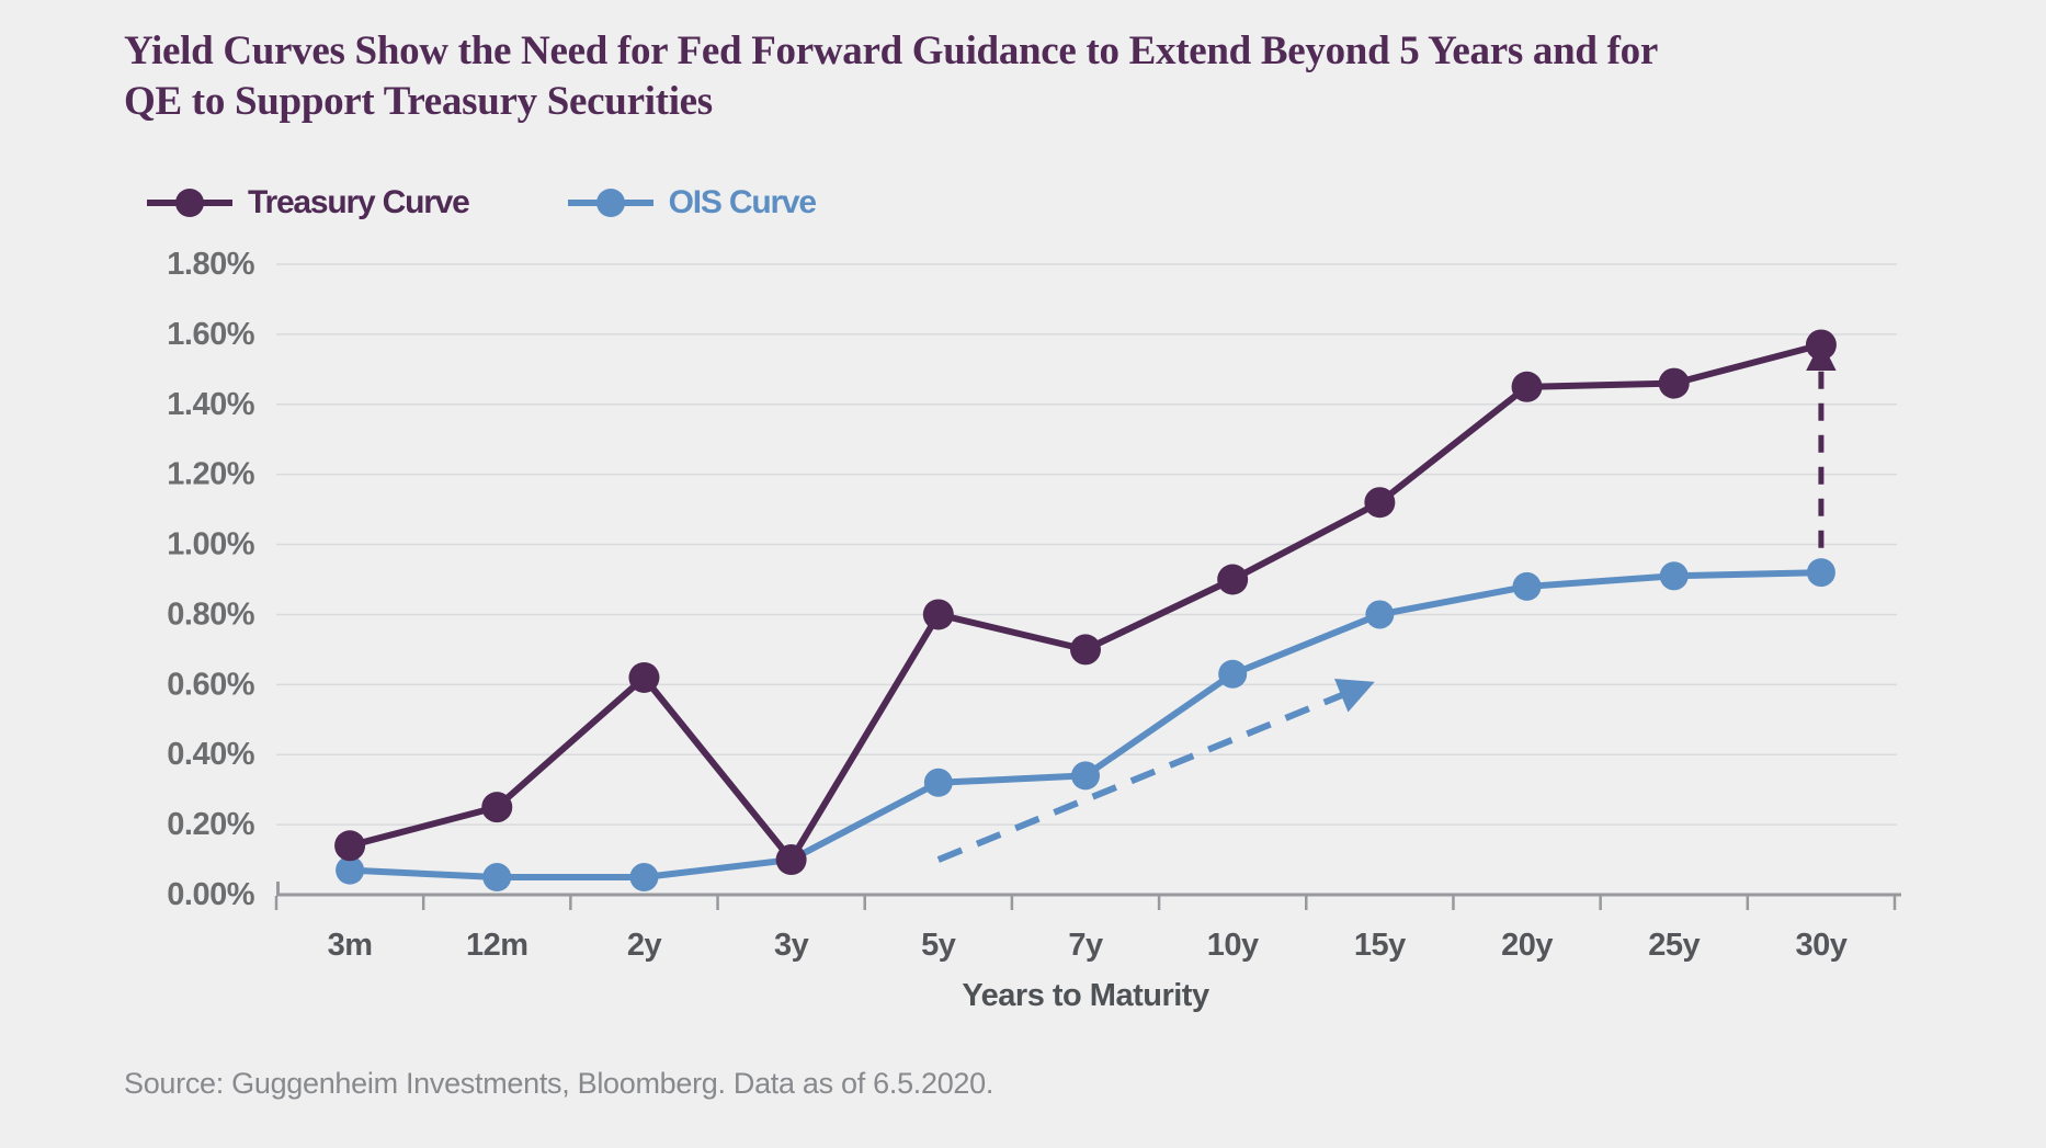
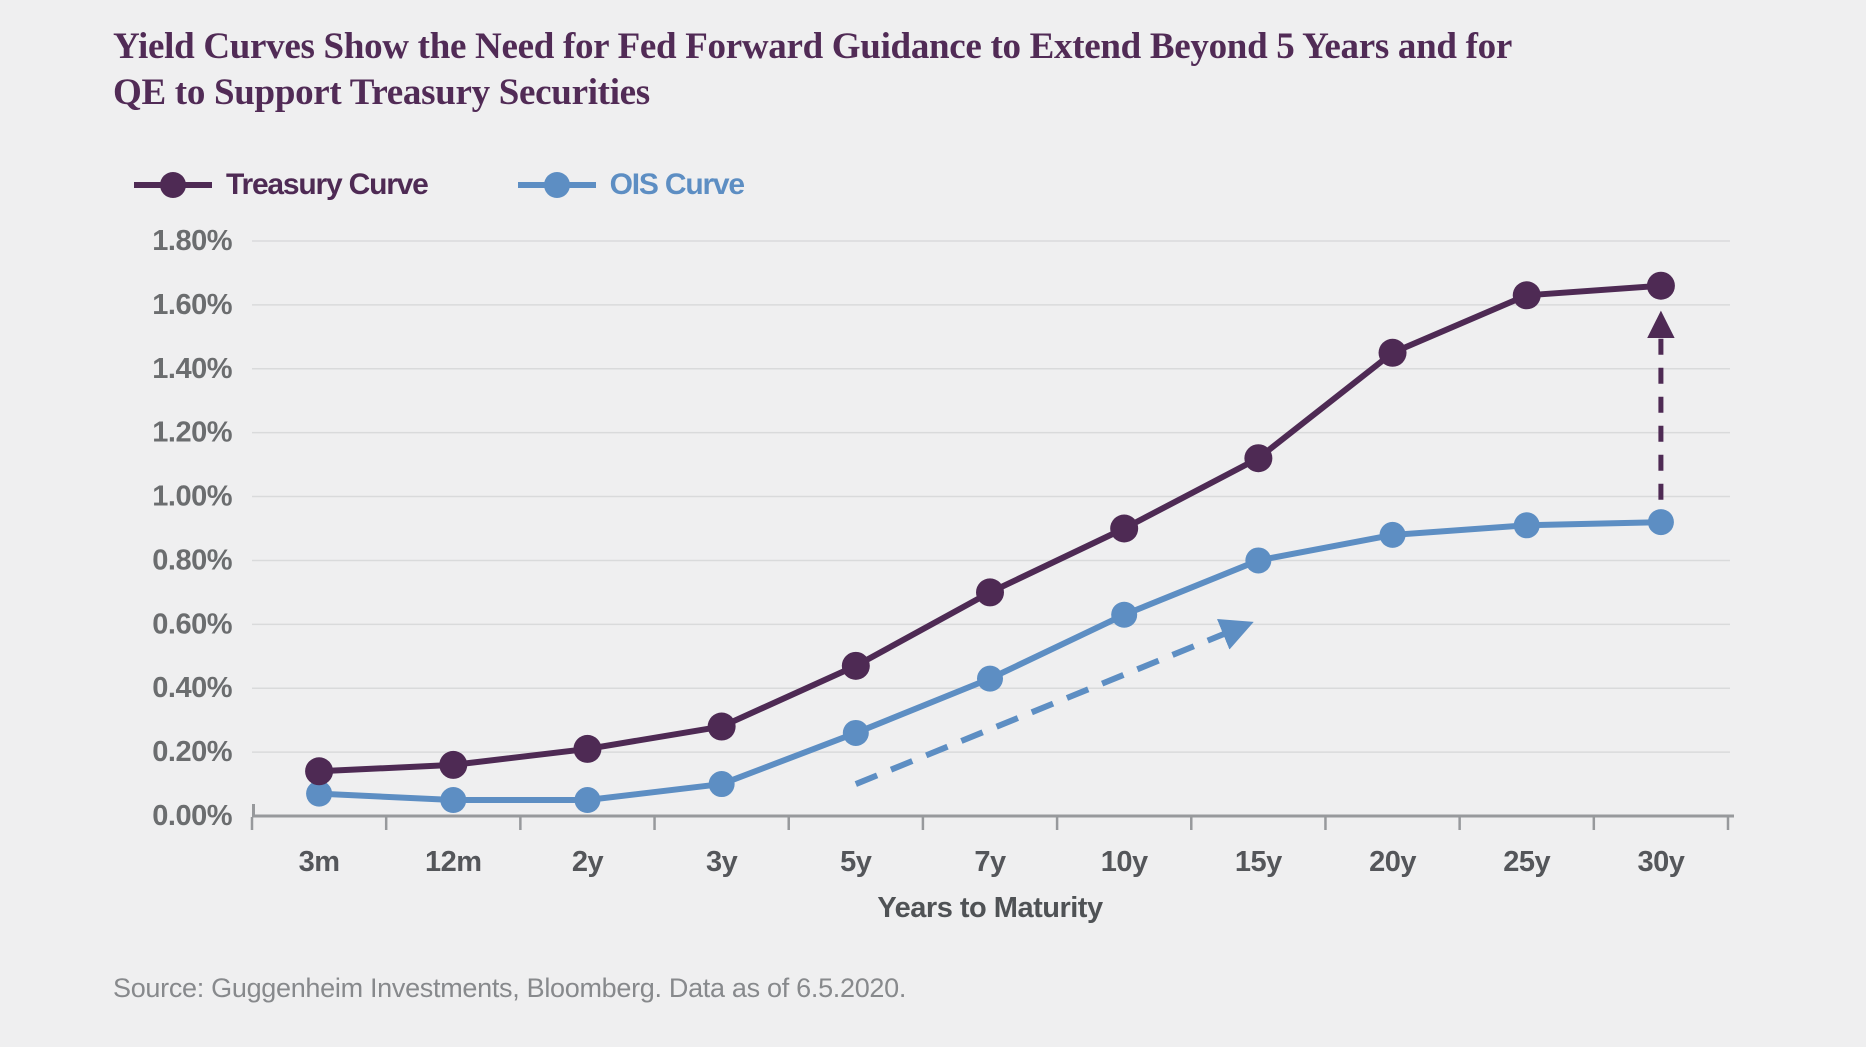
Treasury Curve/12m: 0.25% -> 0.16%
Treasury Curve/2y: 0.62% -> 0.21%
Treasury Curve/3y: 0.10% -> 0.28%
Treasury Curve/5y: 0.80% -> 0.47%
OIS Curve/5y: 0.32% -> 0.26%
OIS Curve/7y: 0.34% -> 0.43%
Treasury Curve/25y: 1.46% -> 1.63%
Treasury Curve/30y: 1.57% -> 1.66%
